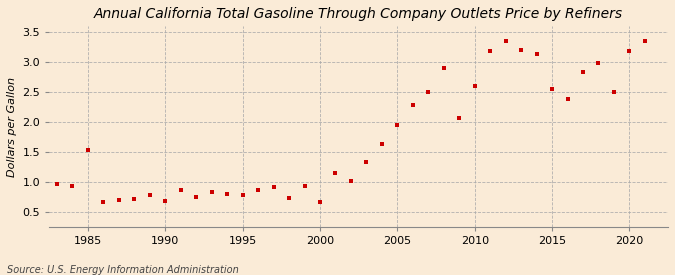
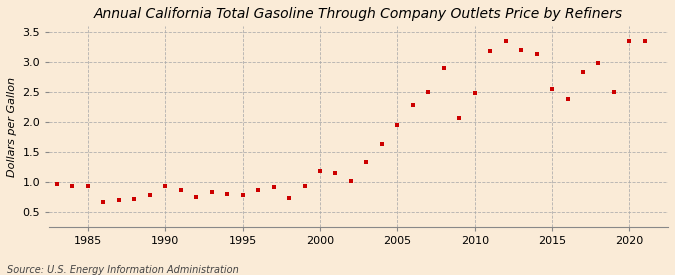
1985: 1.54 -> 0.93
1990: 0.68 -> 0.93
2000: 0.66 -> 1.19
2010: 2.60 -> 2.48
2020: 3.18 -> 3.35
